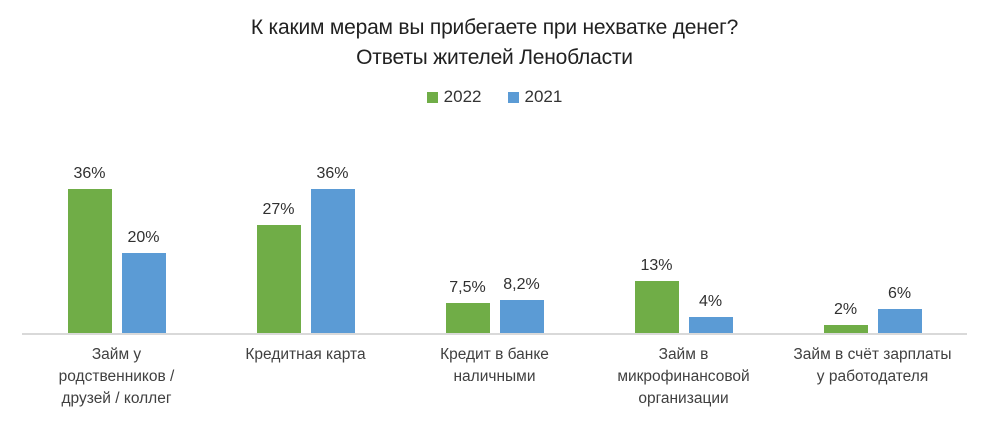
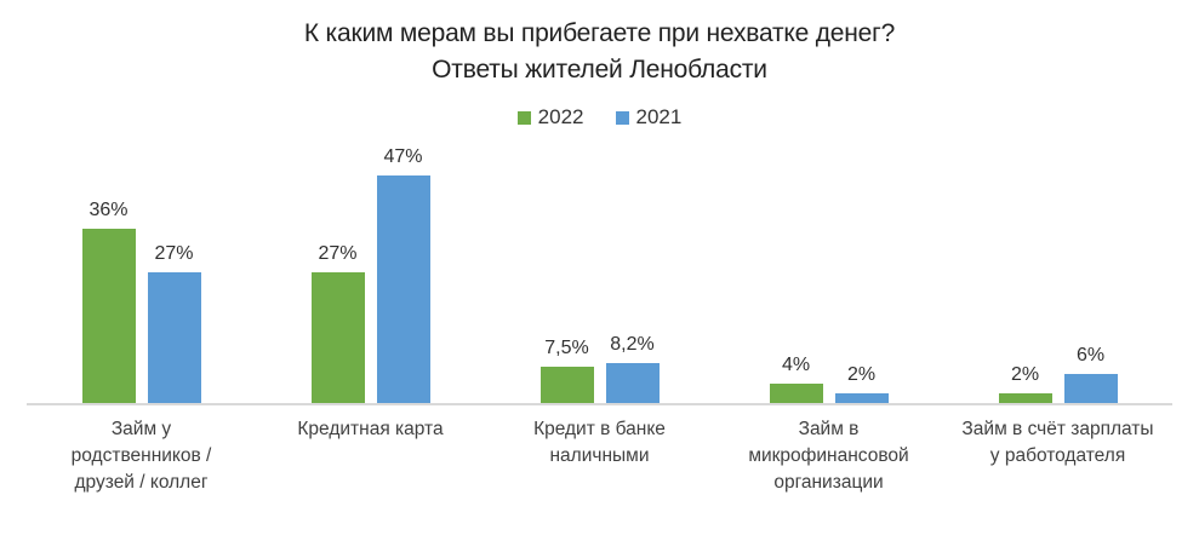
2021/Займ у родственников / друзей / коллег: 20% -> 27%
2021/Кредитная карта: 36% -> 47%
2022/Займ в микрофинансовой организации: 13% -> 4%
2021/Займ в микрофинансовой организации: 4% -> 2%
